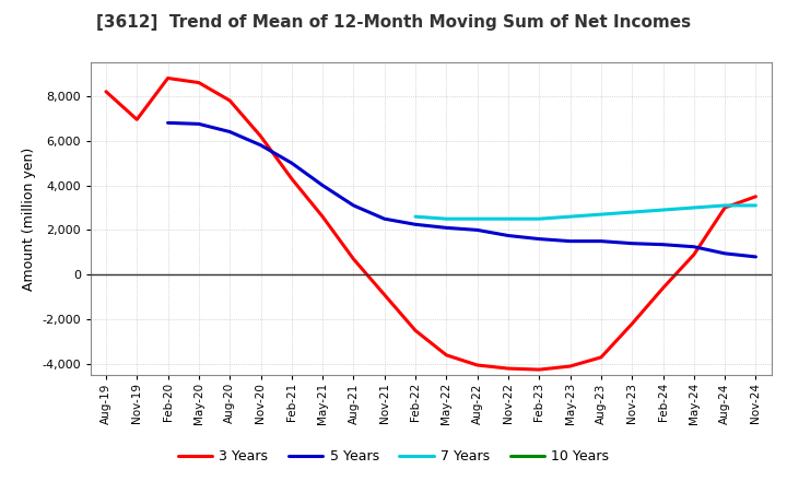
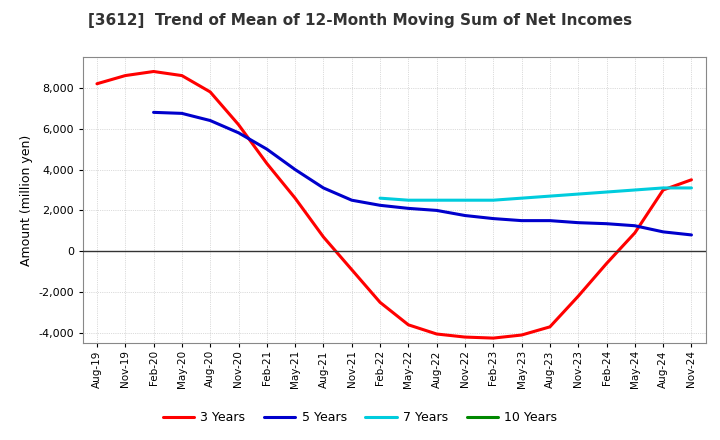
3 Years/Nov-19: 6,950 -> 8,600
